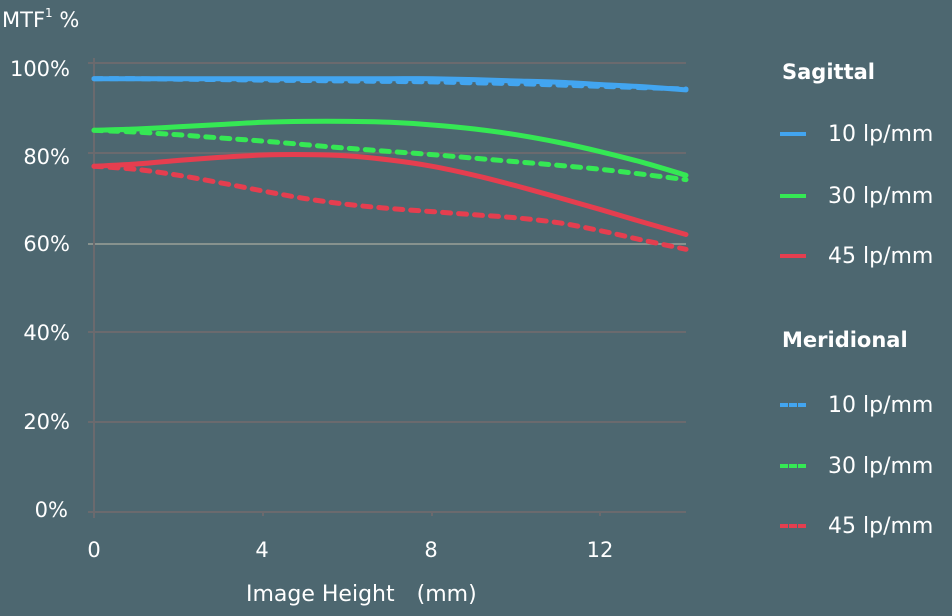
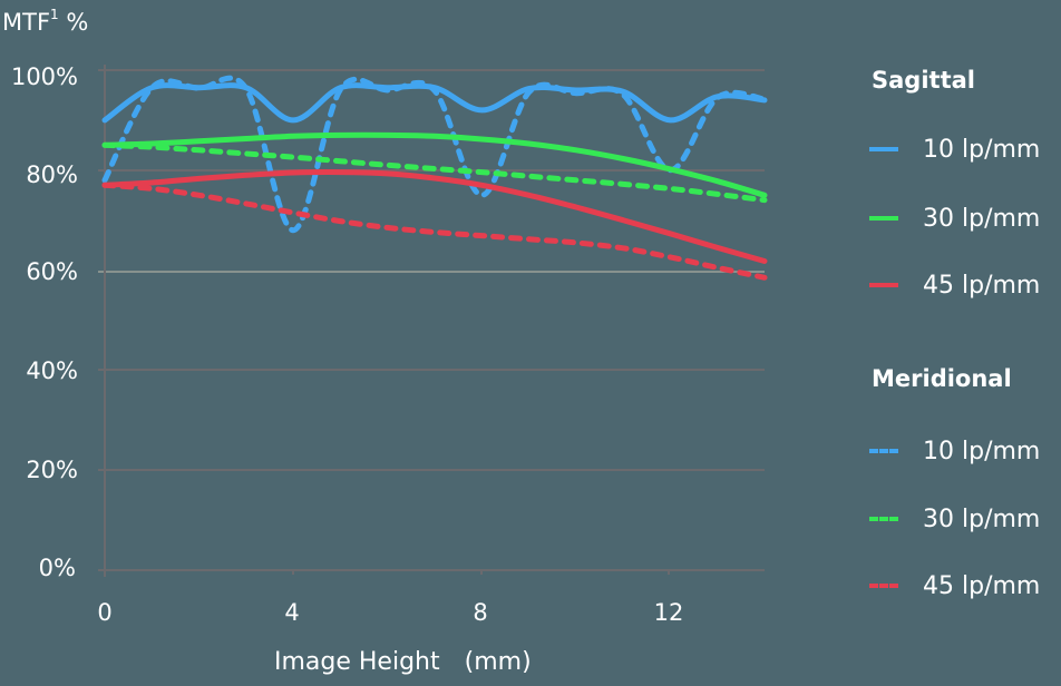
Sagittal 10 lp/mm/0: 96% -> 90%
Meridional 10 lp/mm/0: 96% -> 78%
Sagittal 10 lp/mm/4: 96% -> 90%
Meridional 10 lp/mm/4: 96% -> 68%
Sagittal 10 lp/mm/8: 96% -> 92%
Meridional 10 lp/mm/8: 96% -> 75%
Sagittal 10 lp/mm/12: 95% -> 90%
Meridional 10 lp/mm/12: 95% -> 80%
